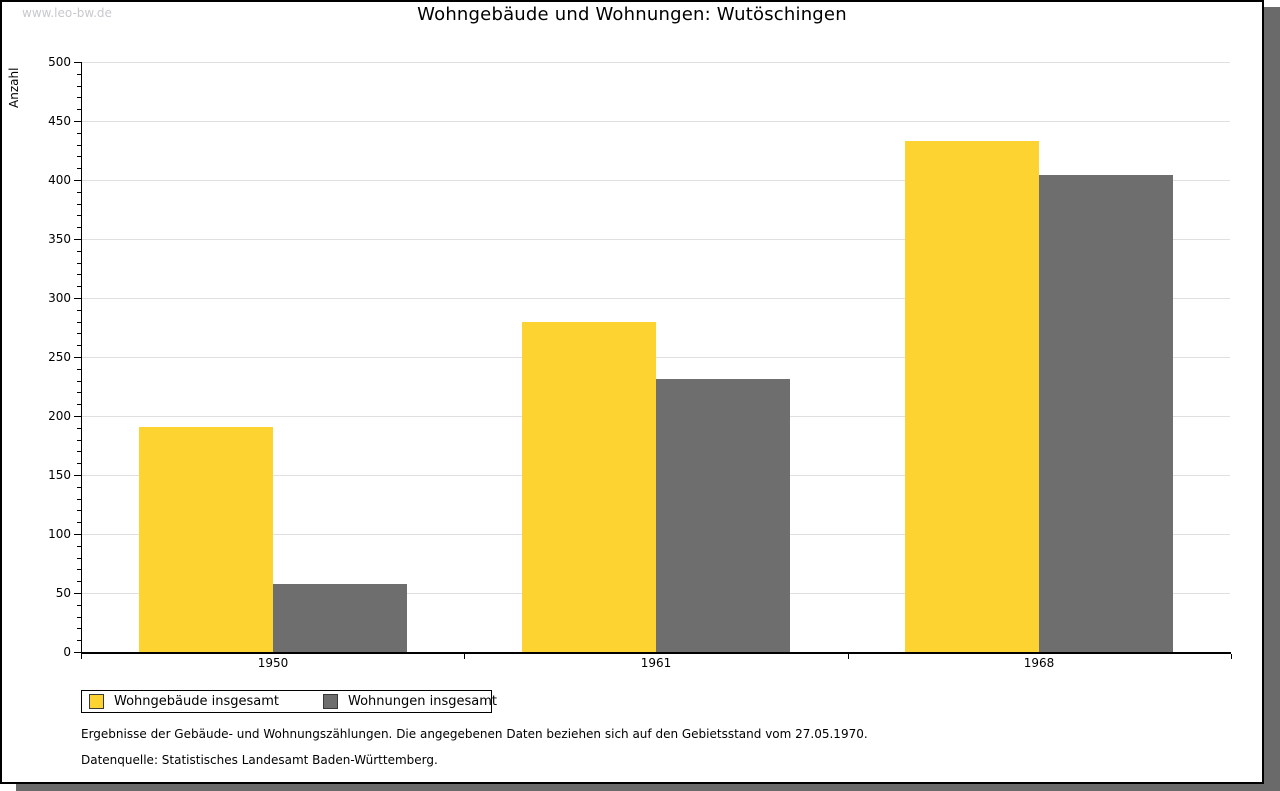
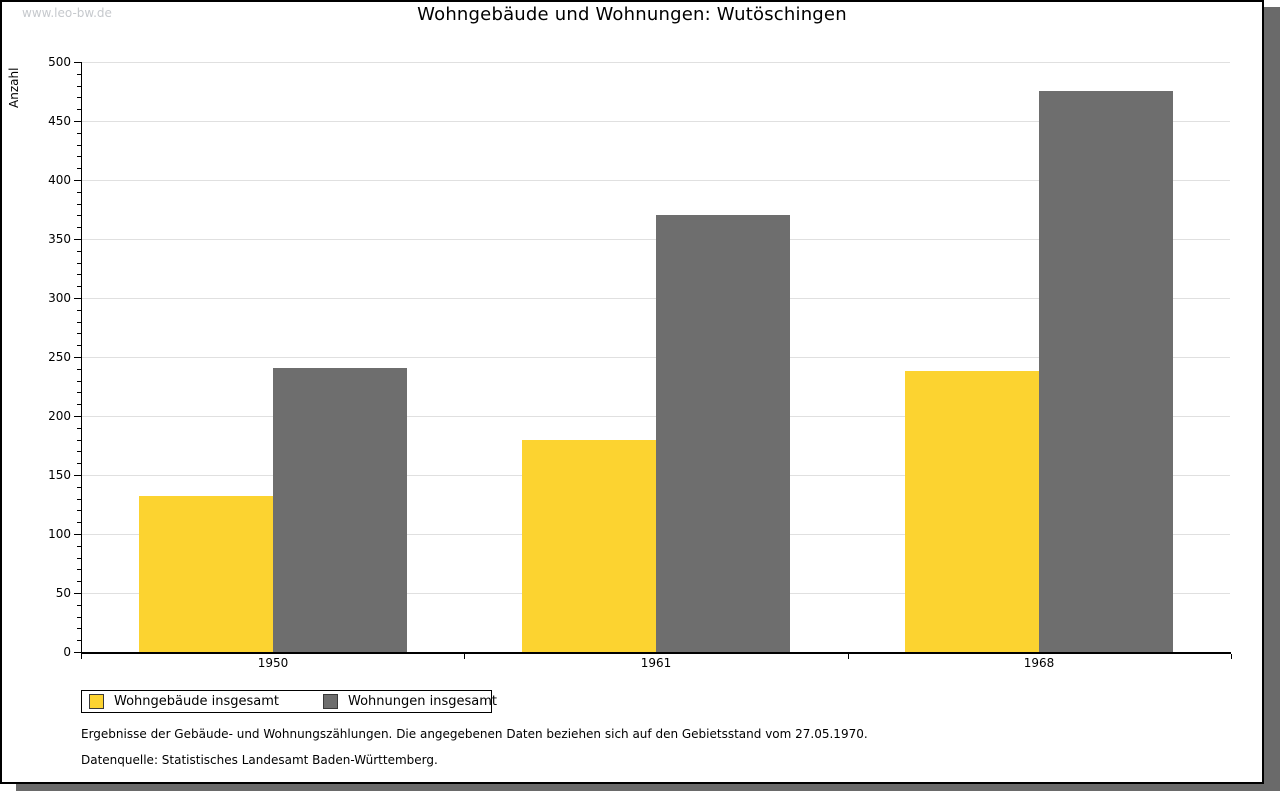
Wohngebäude insgesamt/1950: 191 -> 132
Wohnungen insgesamt/1950: 58 -> 241
Wohngebäude insgesamt/1961: 280 -> 180
Wohnungen insgesamt/1961: 231 -> 370
Wohngebäude insgesamt/1968: 433 -> 238
Wohnungen insgesamt/1968: 404 -> 475
